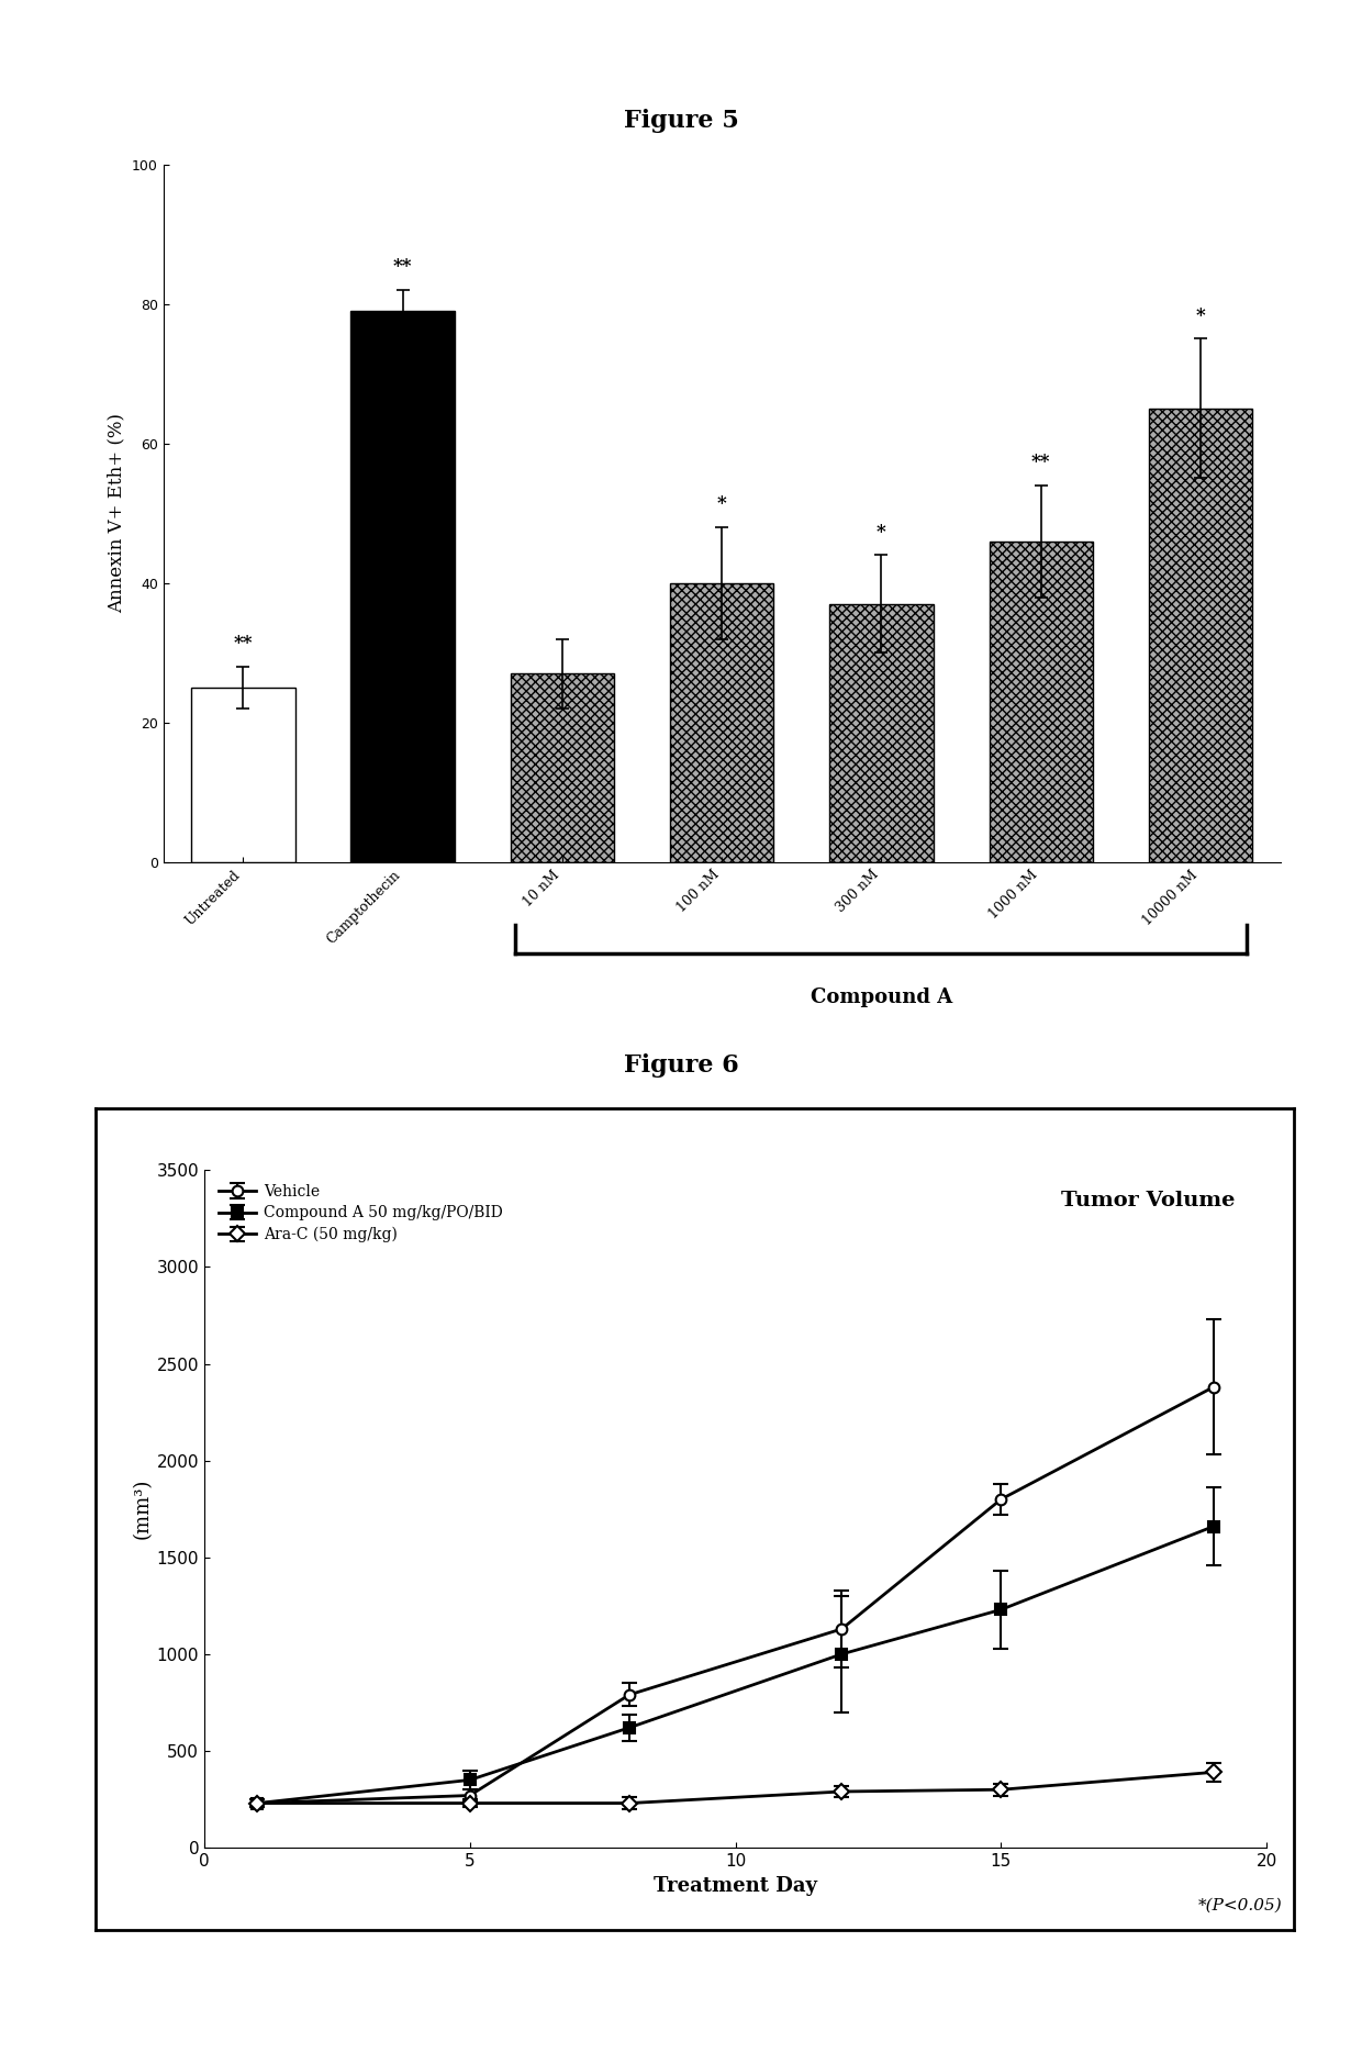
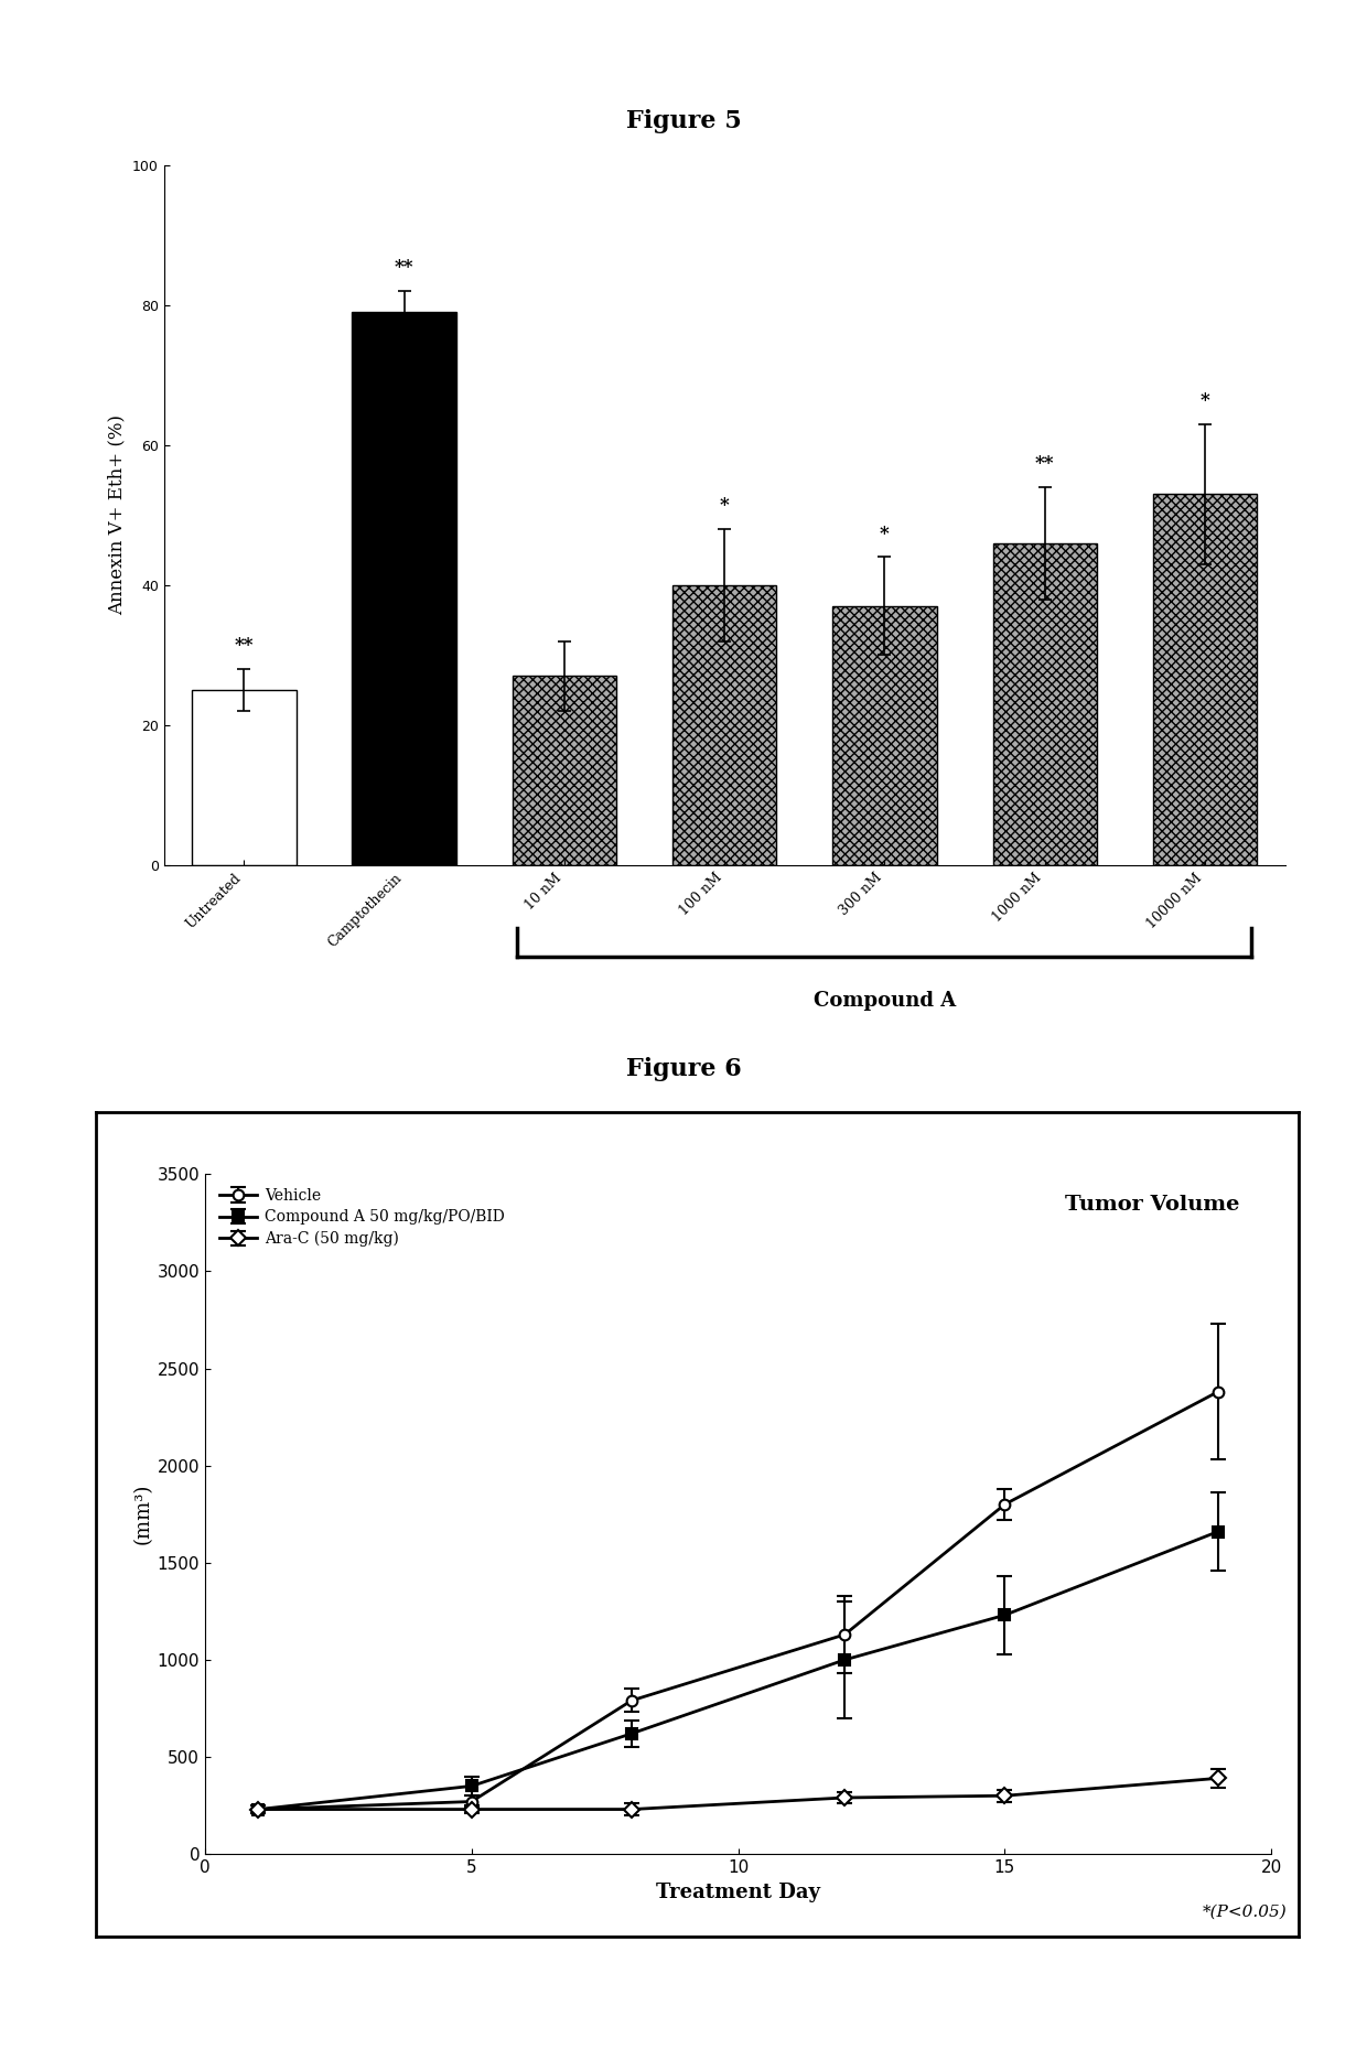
10000 nM: 65 -> 53
